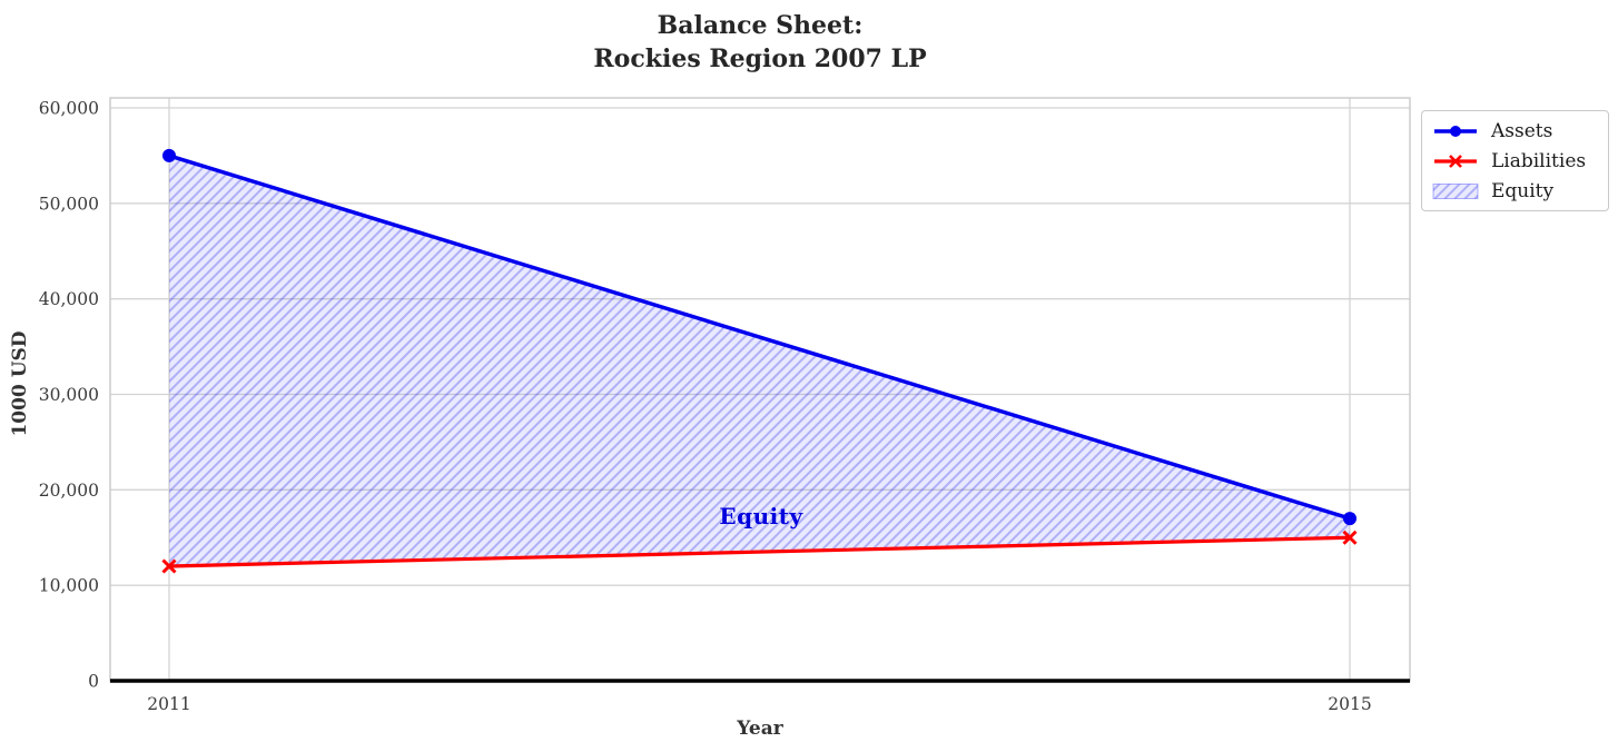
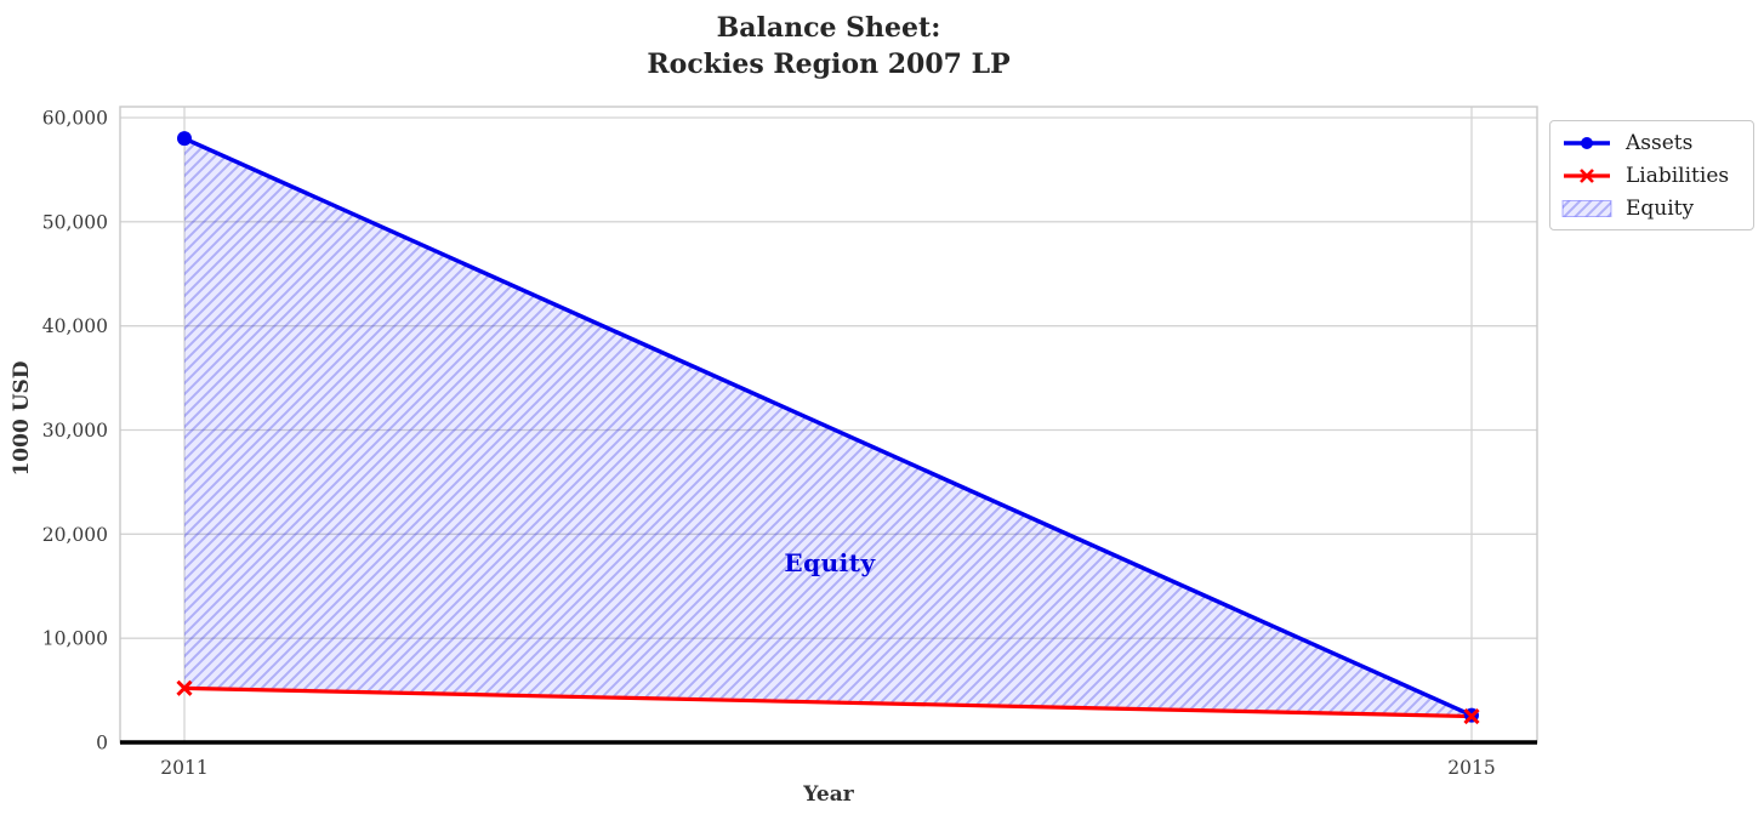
Assets/2011: 55000 -> 58000
Liabilities/2011: 12000 -> 5000
Assets/2015: 17000 -> 3000
Liabilities/2015: 15000 -> 2000
